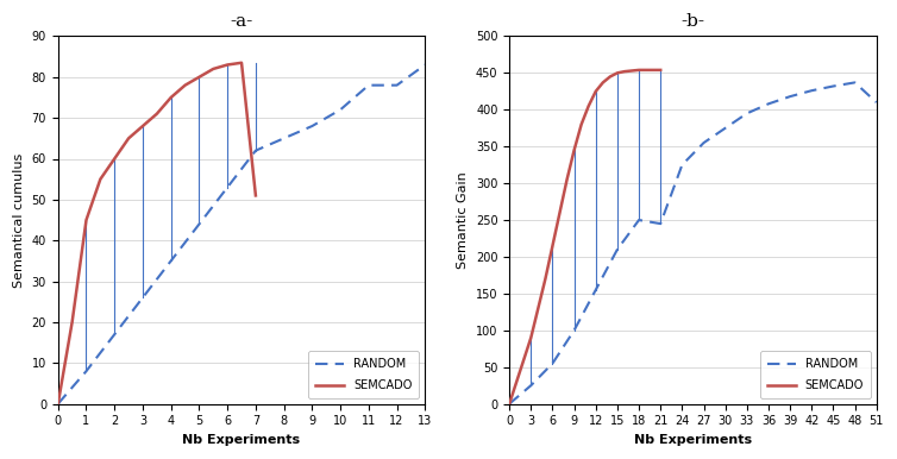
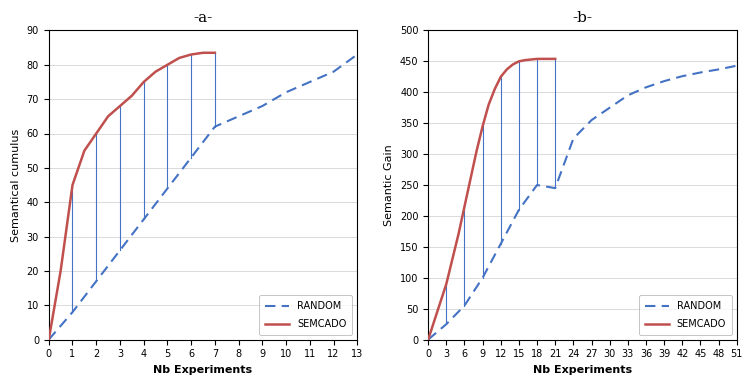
-a-/SEMCADO/7: 51.0 -> 83.5
-a-/RANDOM/11: 78 -> 75
-b-/RANDOM/51: 410 -> 443
